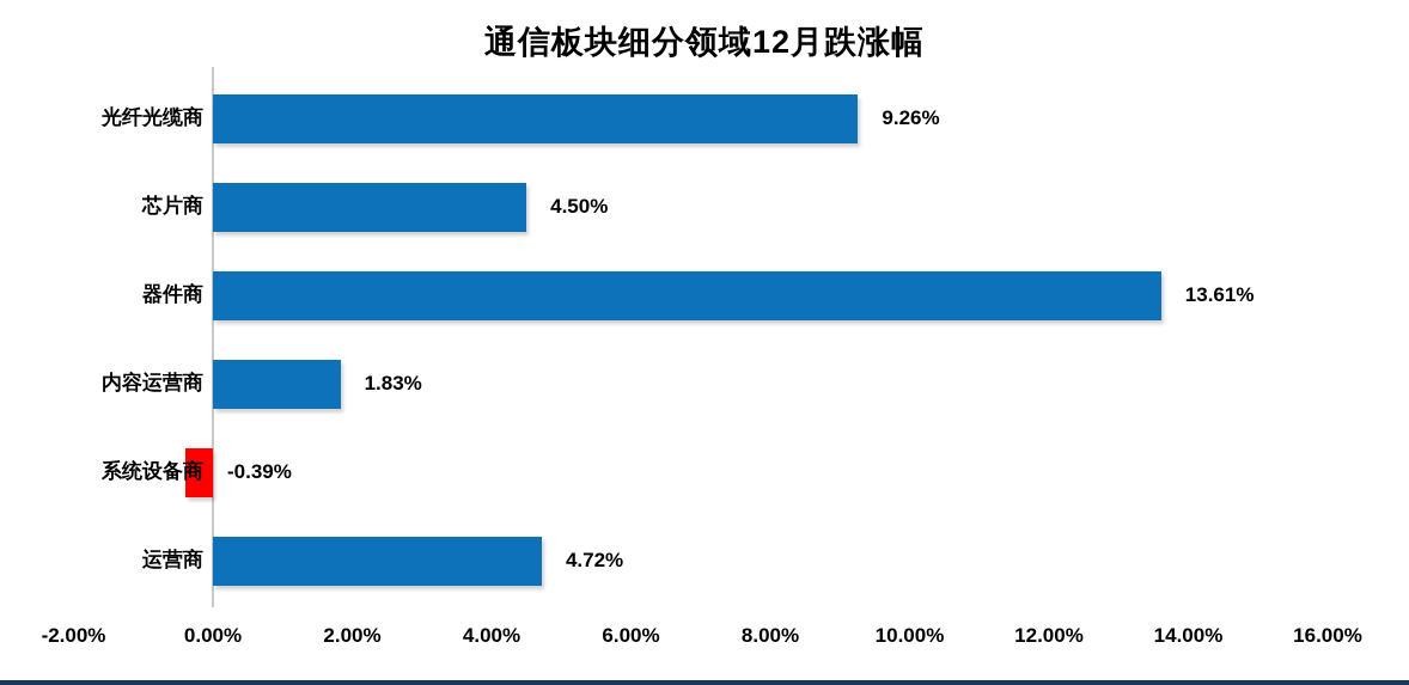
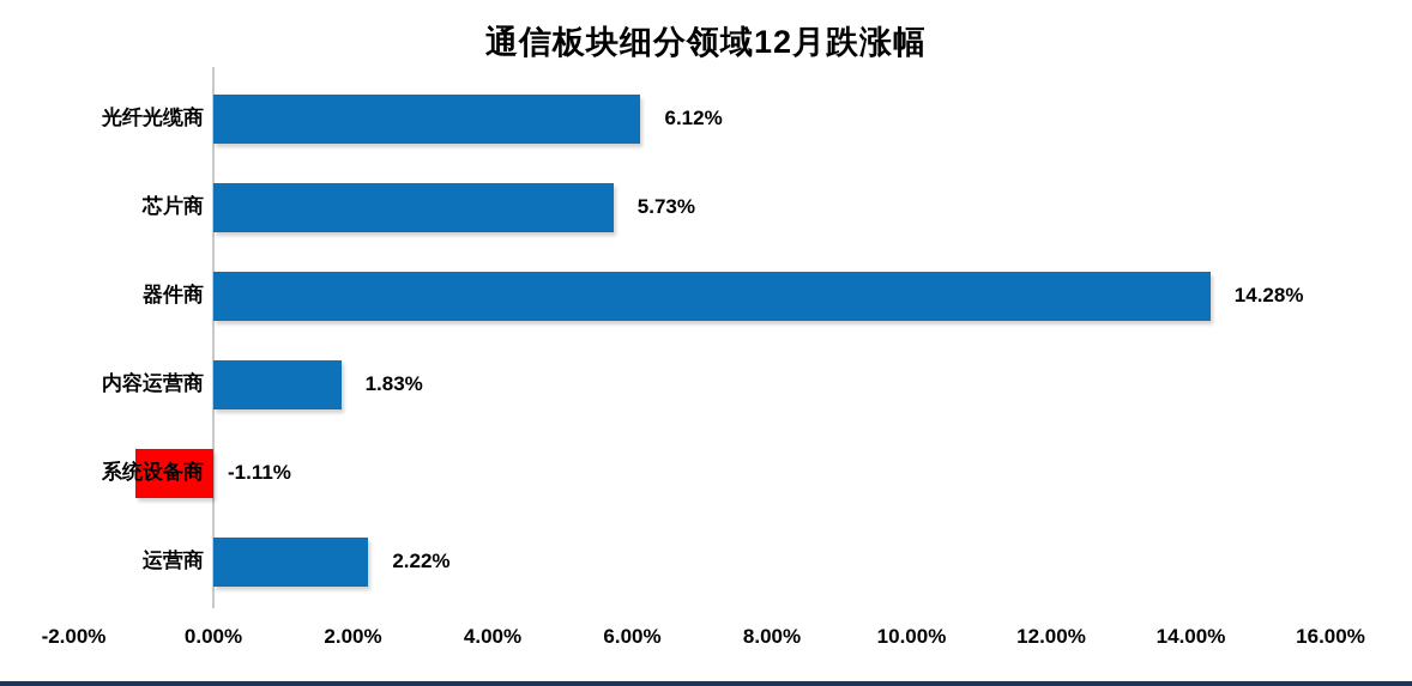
光纤光缆商: 9.26% -> 6.12%
芯片商: 4.50% -> 5.73%
器件商: 13.61% -> 14.28%
系统设备商: -0.39% -> -1.11%
运营商: 4.72% -> 2.22%
